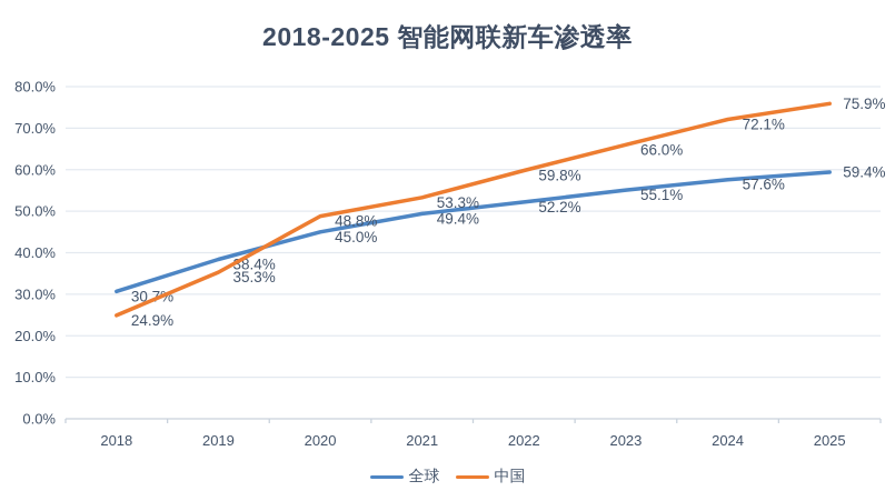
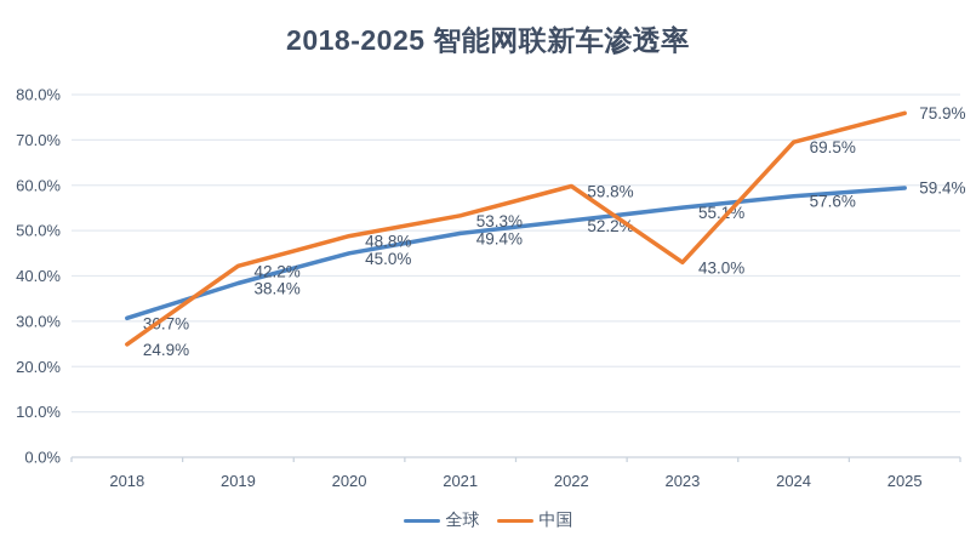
中国/2019: 35.3% -> 42.2%
中国/2023: 66.0% -> 43.0%
中国/2024: 72.1% -> 69.5%
